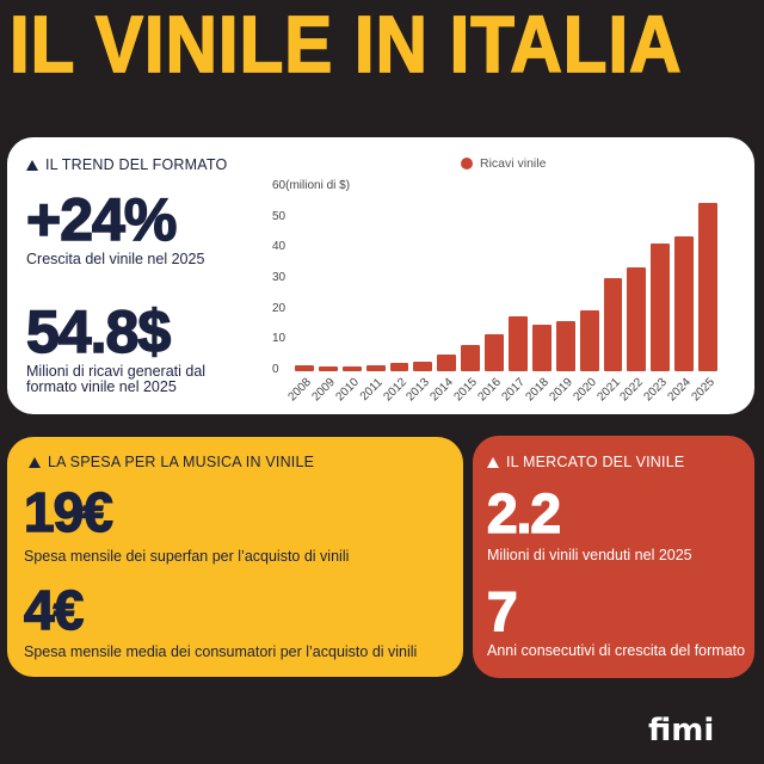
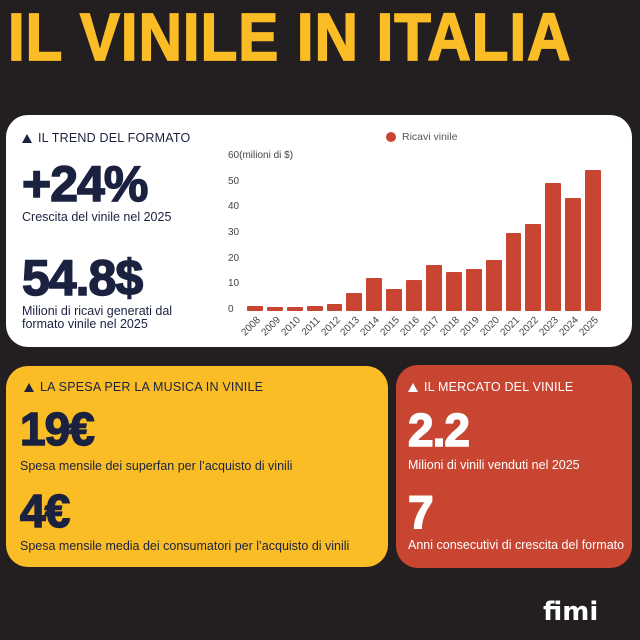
2013: 3 -> 7
2014: 6 -> 13
2023: 42 -> 50
